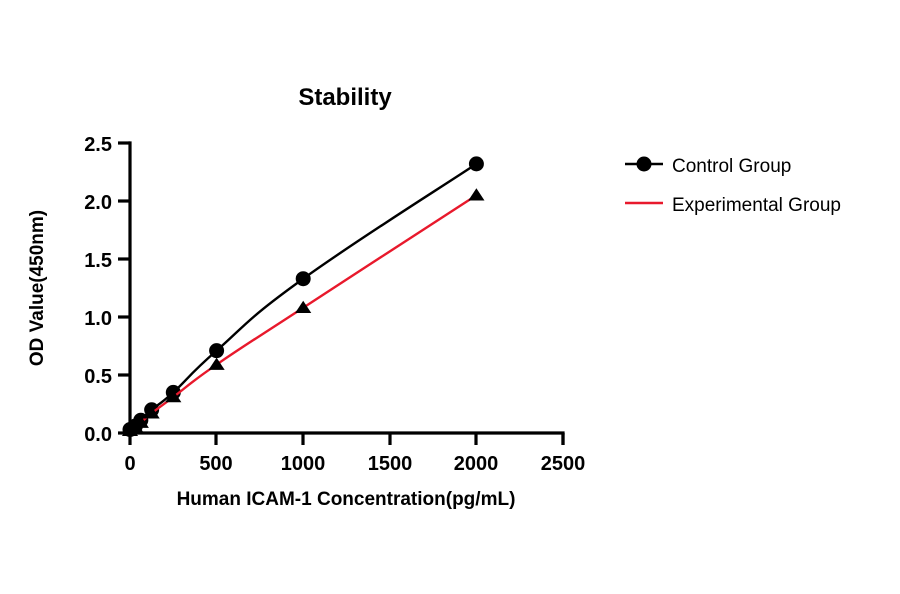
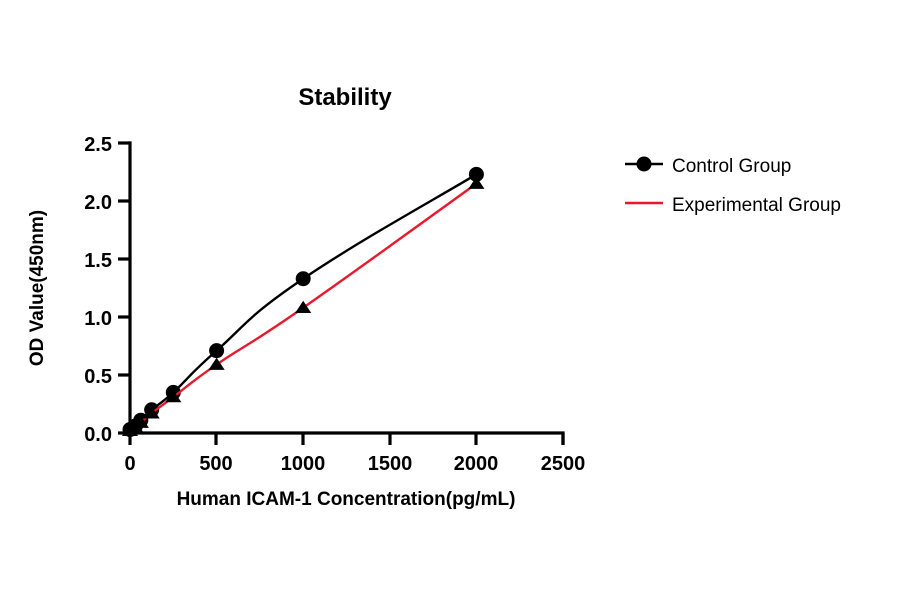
Control Group/2000: 2.32 -> 2.23
Experimental Group/2000: 2.05 -> 2.15
